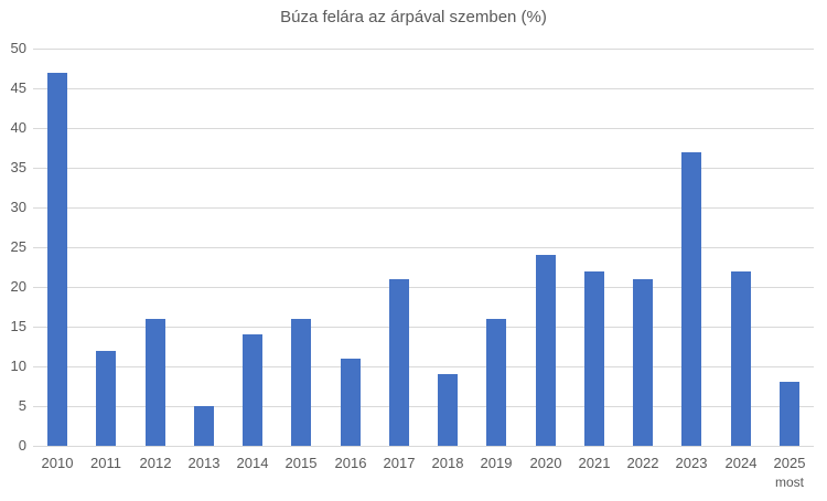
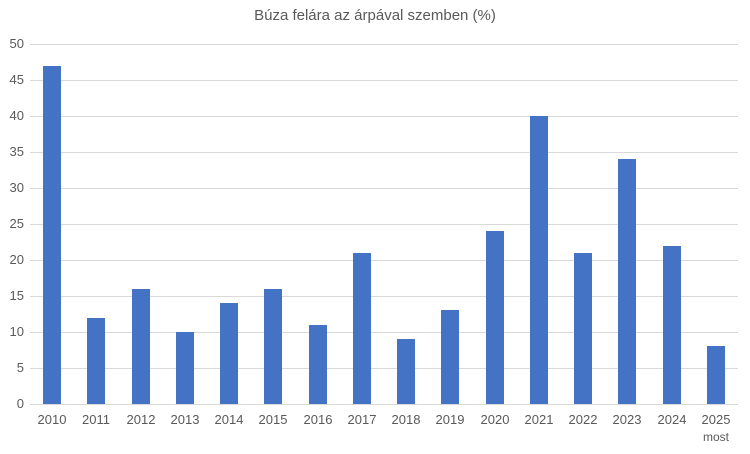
2013: 5 -> 10
2019: 16 -> 13
2021: 22 -> 40
2023: 37 -> 34
